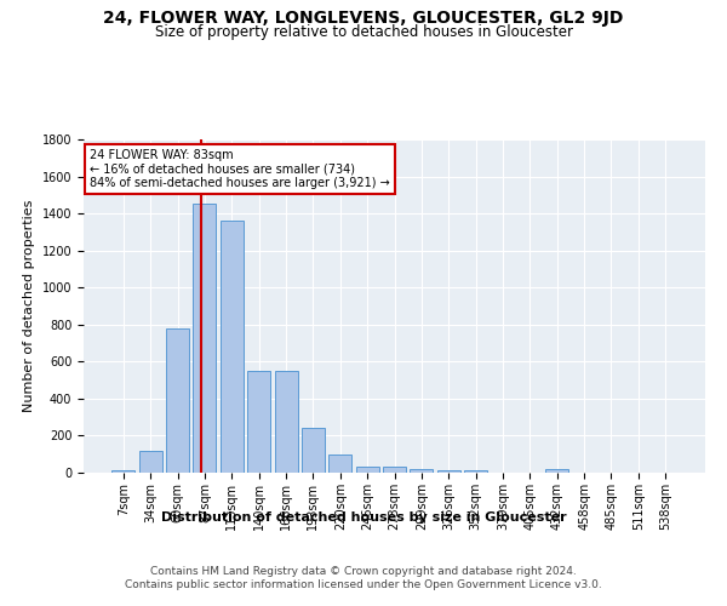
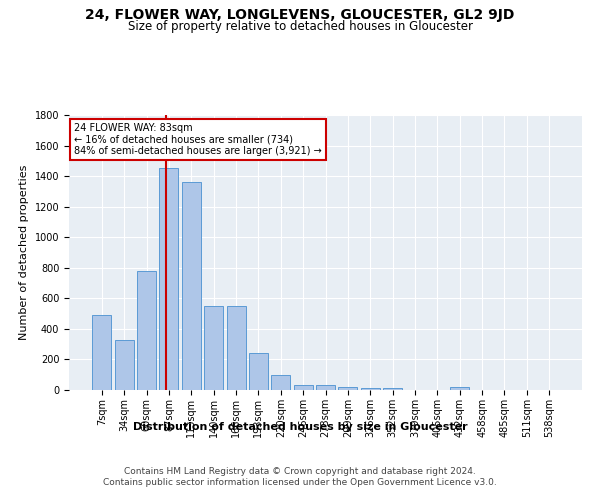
7sqm: 20 -> 490
34sqm: 120 -> 330
